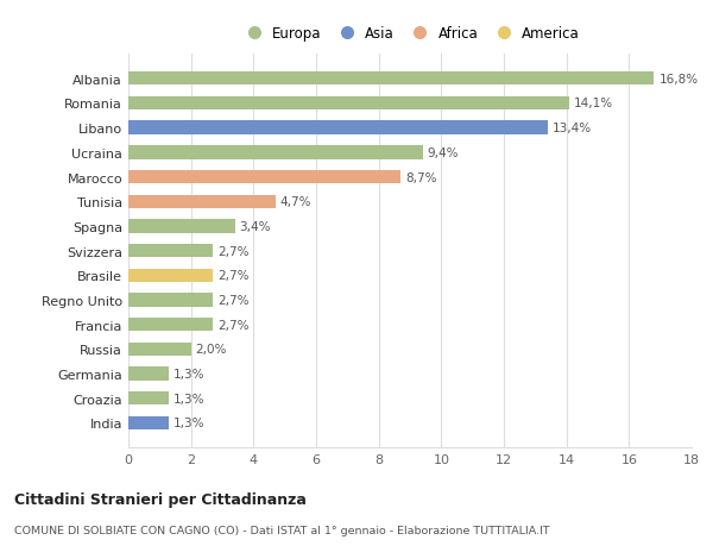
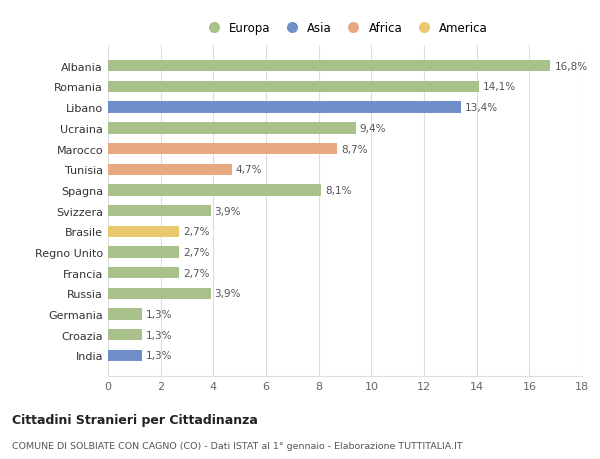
Spagna: 3,4% -> 8,1%
Svizzera: 2,7% -> 3,9%
Russia: 2,0% -> 3,9%
